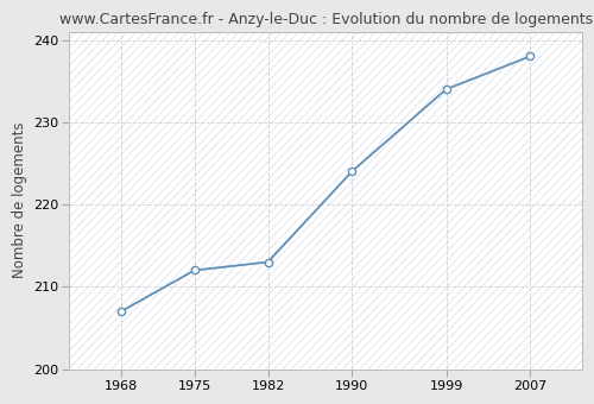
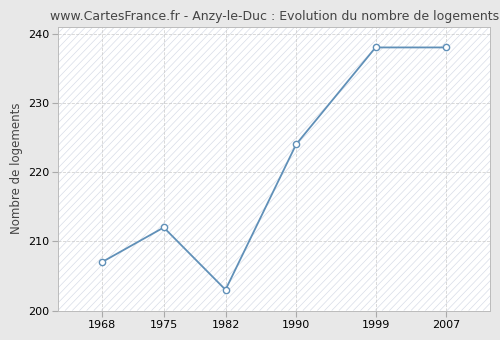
1982: 213 -> 203
1999: 234 -> 238
